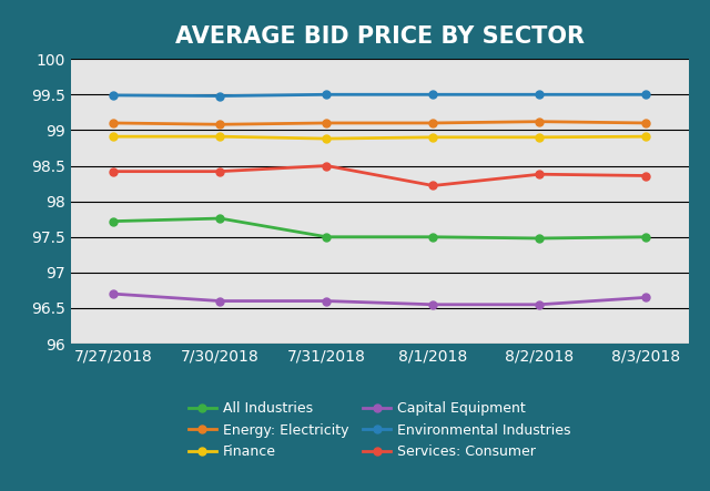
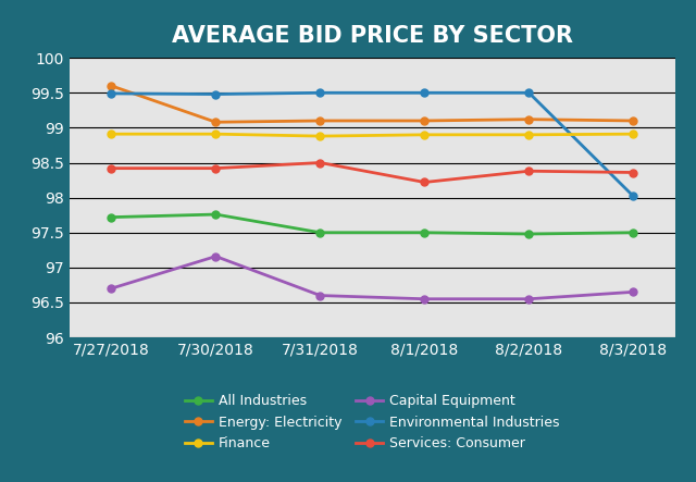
Energy: Electricity/7/27/2018: 99.10 -> 99.60
Capital Equipment/7/30/2018: 96.60 -> 97.16
Environmental Industries/8/3/2018: 99.50 -> 98.02
